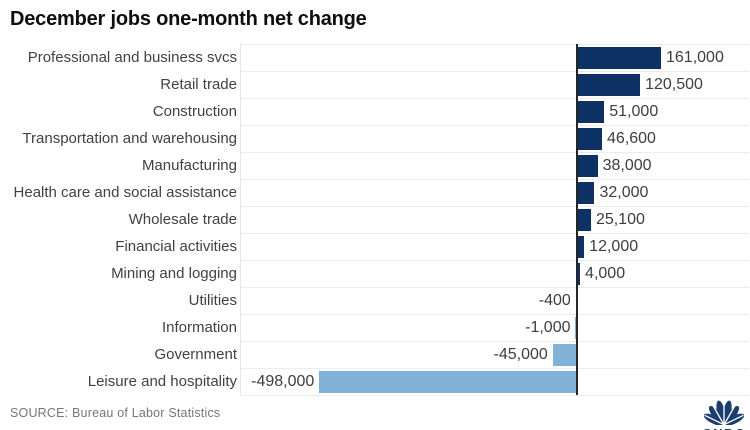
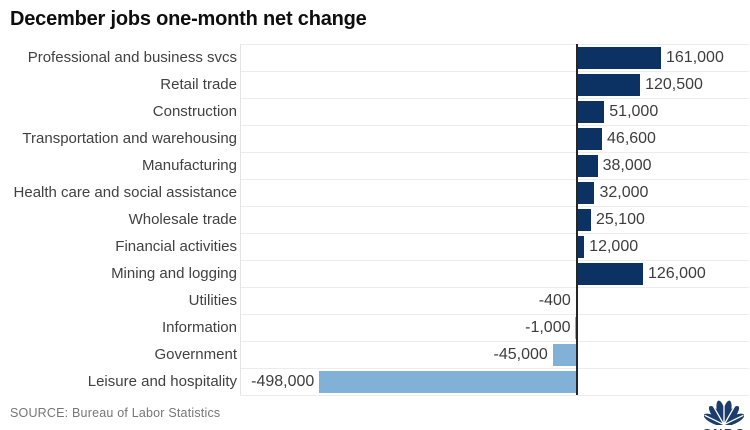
Mining and logging: 4,000 -> 126,000
